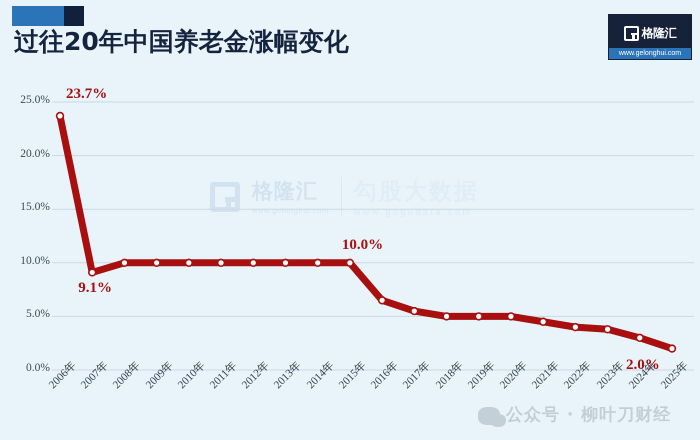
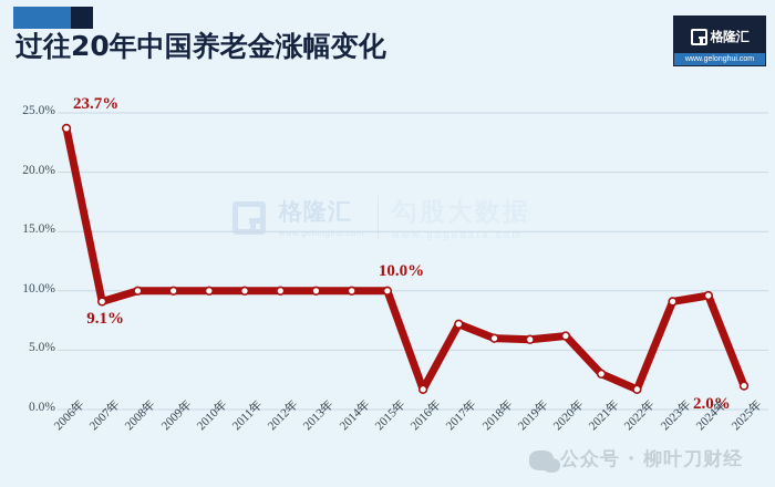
2016年: 6.5% -> 1.7%
2017年: 5.5% -> 7.2%
2018年: 5.0% -> 6.0%
2019年: 5.0% -> 5.9%
2020年: 5.0% -> 6.2%
2021年: 4.5% -> 3.0%
2022年: 4.0% -> 1.7%
2023年: 3.8% -> 9.1%
2024年: 3.0% -> 9.6%
